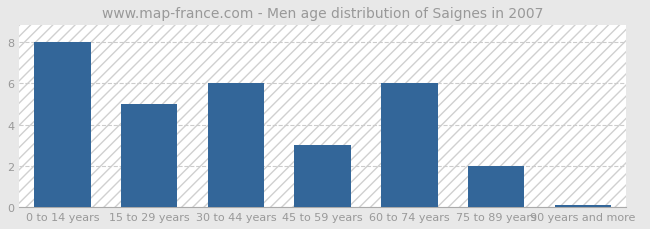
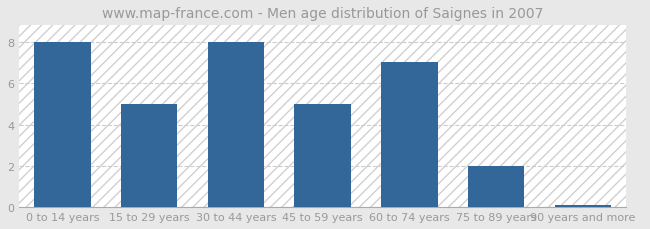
30 to 44 years: 6.0 -> 8.0
45 to 59 years: 3.0 -> 5.0
60 to 74 years: 6.0 -> 7.0
